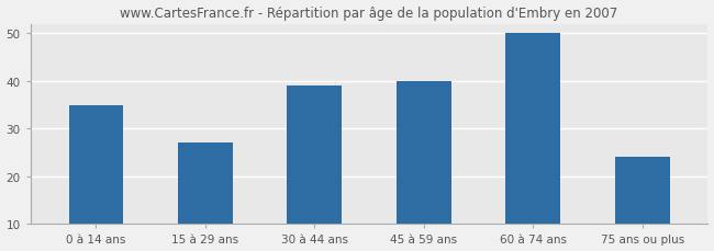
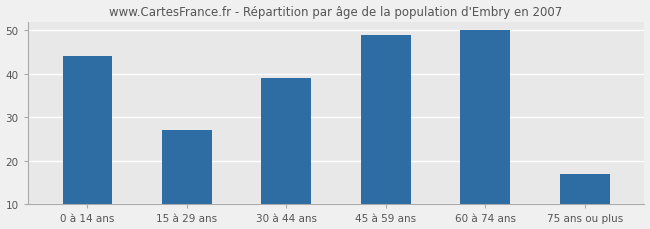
0 à 14 ans: 35 -> 44
45 à 59 ans: 40 -> 49
75 ans ou plus: 24 -> 17
